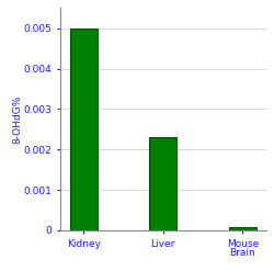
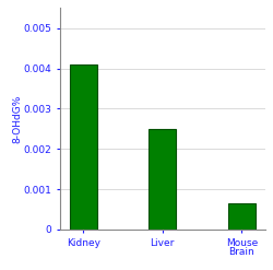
Kidney: 0.00500 -> 0.00410
Liver: 0.00232 -> 0.00250
Mouse Brain: 0.00008 -> 0.00065
